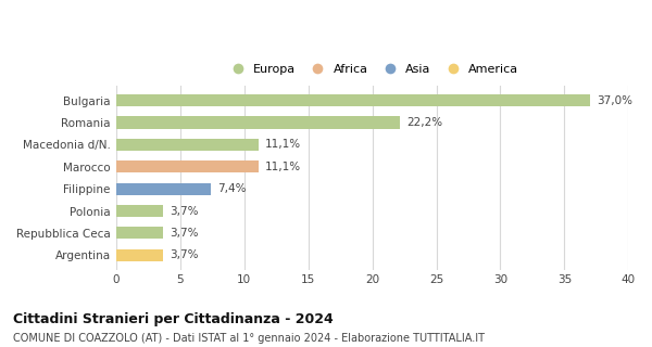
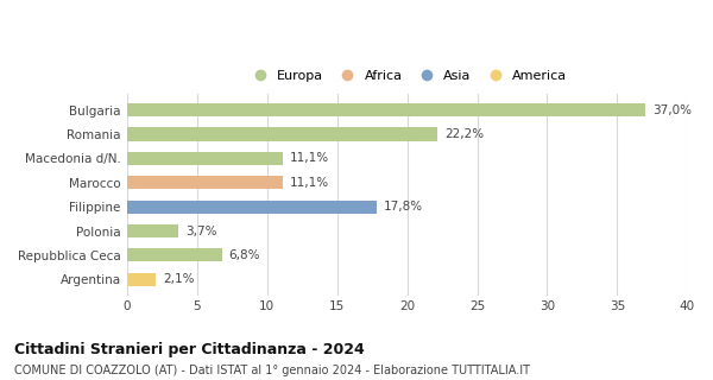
Filippine: 7,4% -> 17,8%
Repubblica Ceca: 3,7% -> 6,8%
Argentina: 3,7% -> 2,1%
